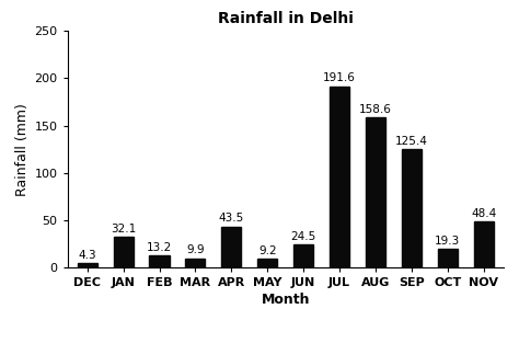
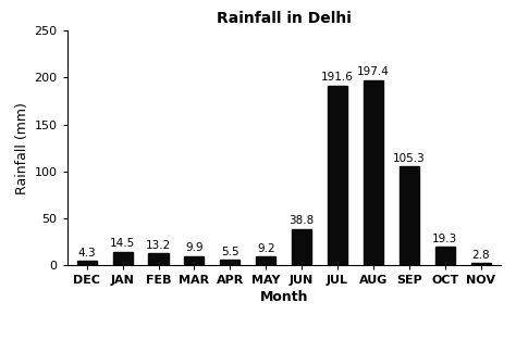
JAN: 32.1 -> 14.5
APR: 43.5 -> 5.5
JUN: 24.5 -> 38.8
AUG: 158.6 -> 197.4
SEP: 125.4 -> 105.3
NOV: 48.4 -> 2.8
